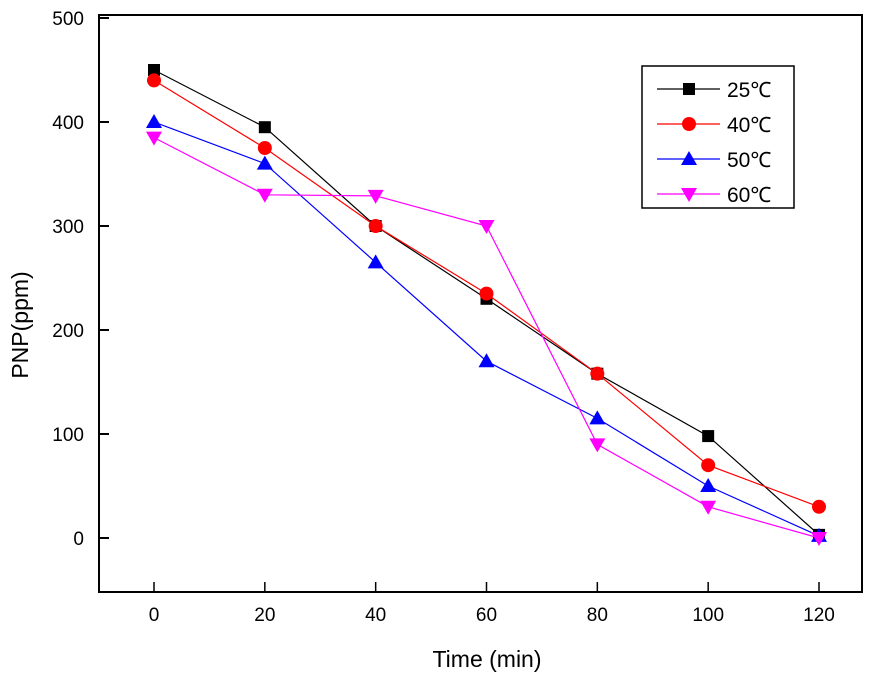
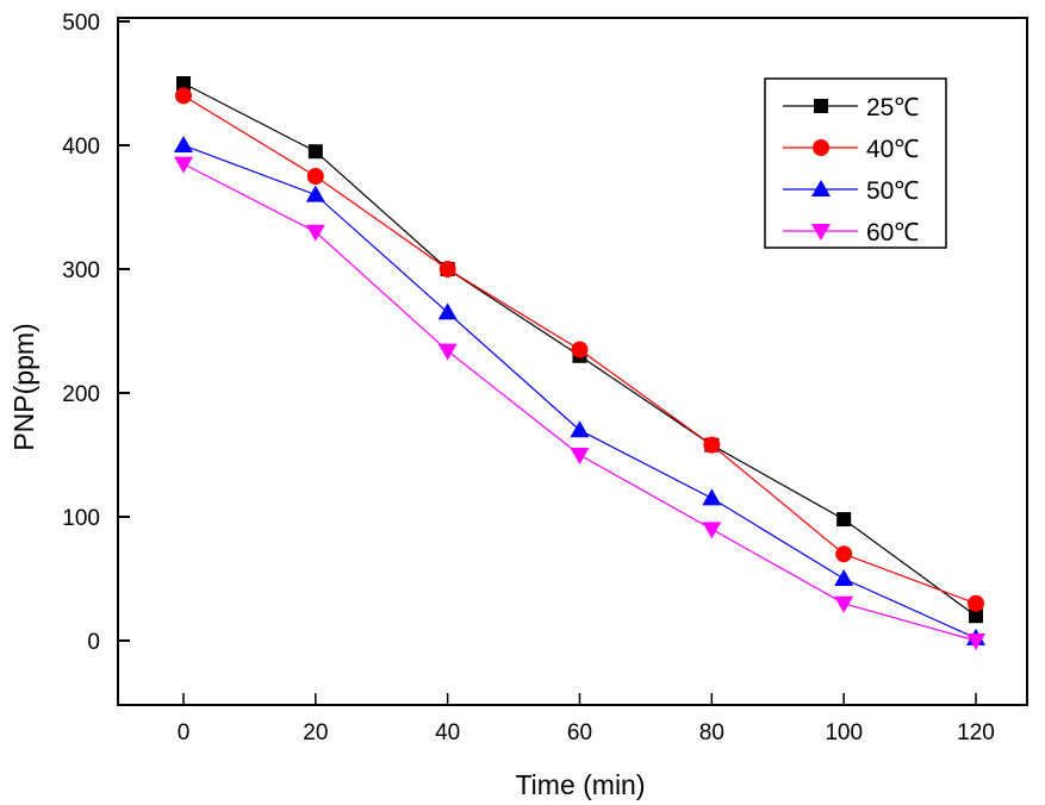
60℃/40: 329 -> 234
60℃/60: 300 -> 150
25℃/120: 3 -> 20
